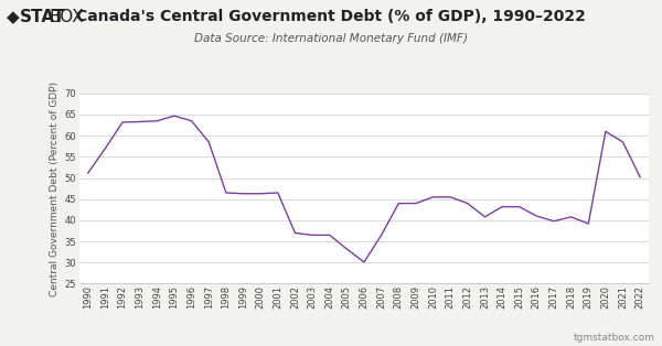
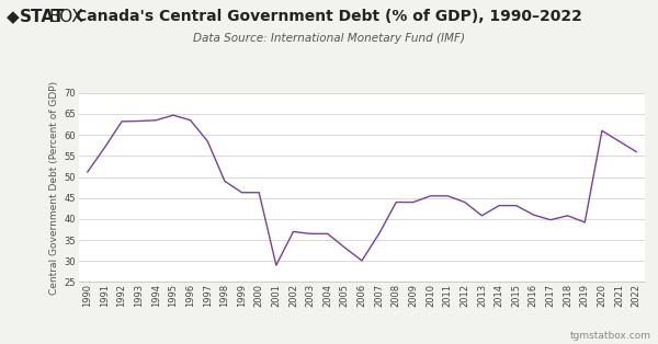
1998: 46.5 -> 49.0
2001: 46.5 -> 29.0
2022: 50.2 -> 56.0
